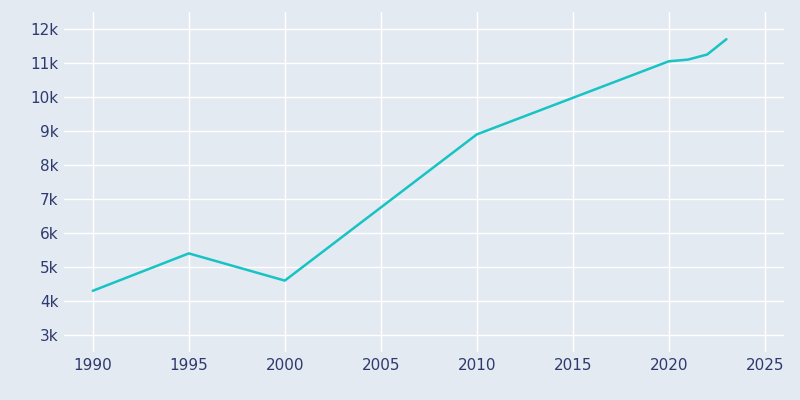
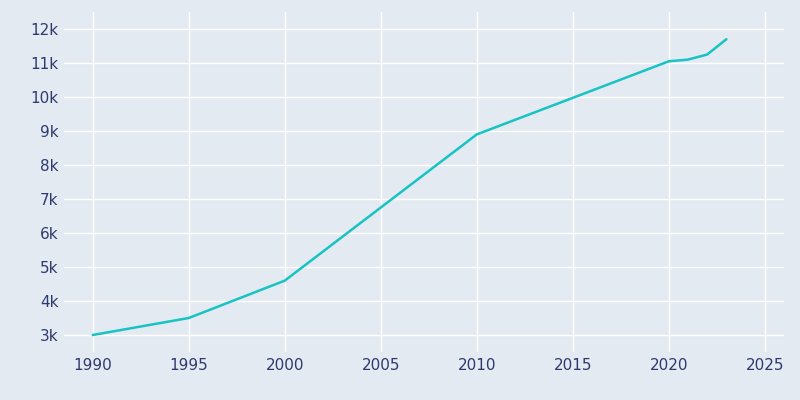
1990: 4.30k -> 3.00k
1995: 5.40k -> 3.50k
